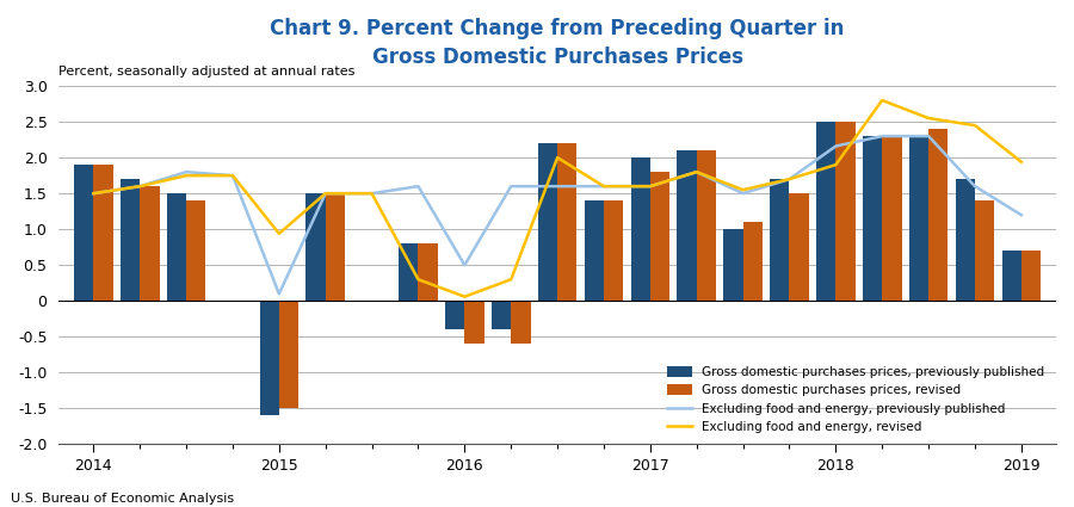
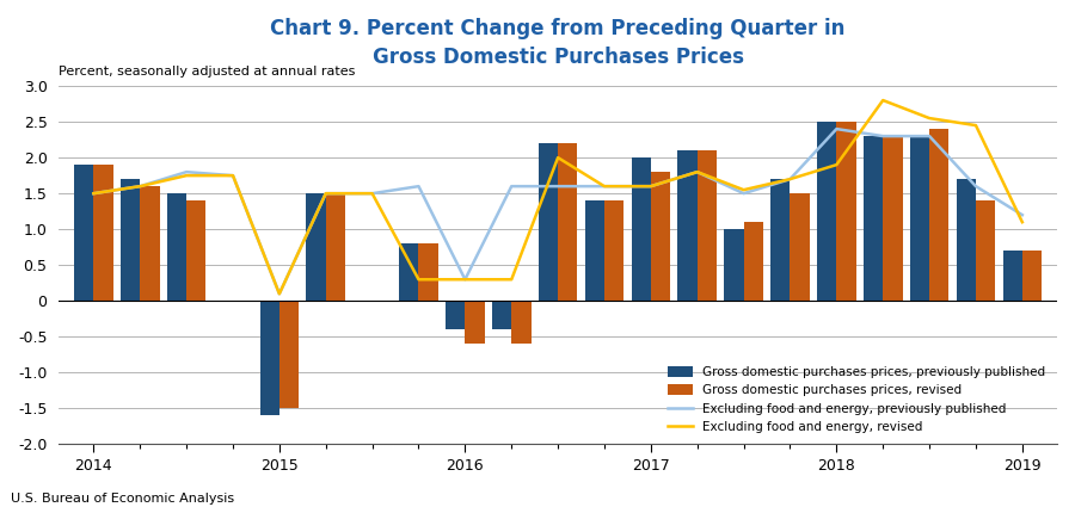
Excluding food and energy, revised/2015: 0.94 -> 0.10
Excluding food and energy, previously published/2016: 0.50 -> 0.30
Excluding food and energy, revised/2016: 0.06 -> 0.30
Excluding food and energy, previously published/2018: 2.16 -> 2.40
Excluding food and energy, revised/2019: 1.94 -> 1.10
